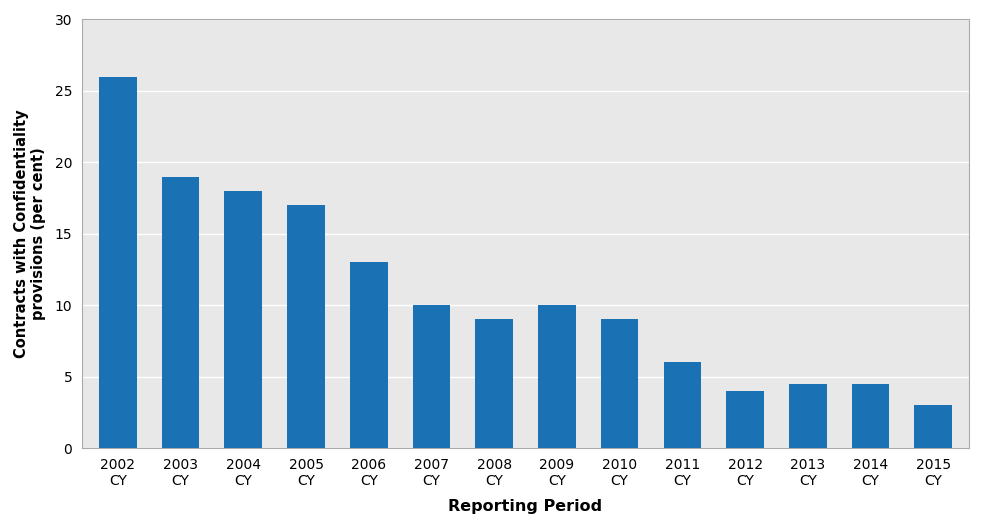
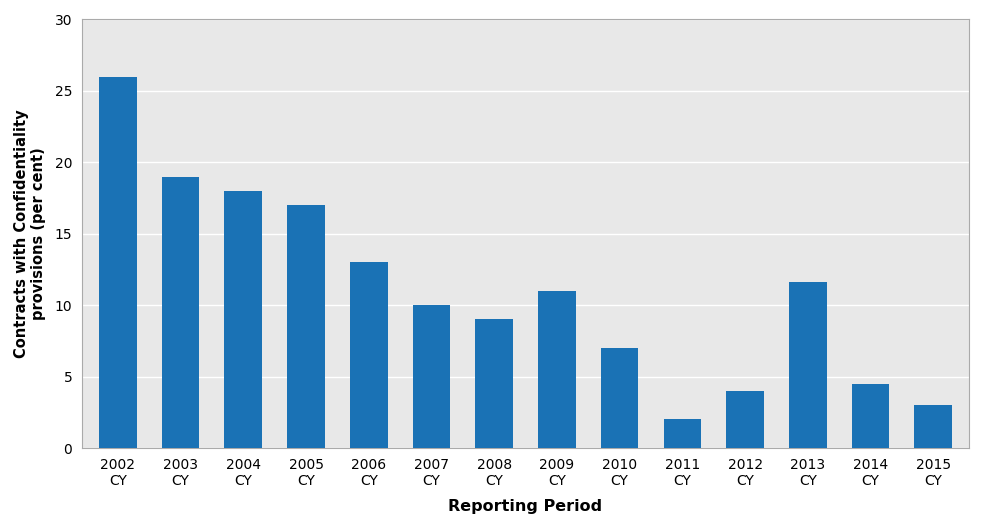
2009 CY: 10.0 -> 11.0
2010 CY: 9.0 -> 7.0
2011 CY: 6.0 -> 2.0
2013 CY: 4.5 -> 11.6
